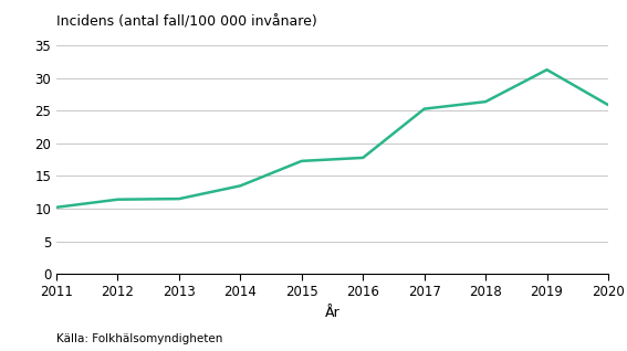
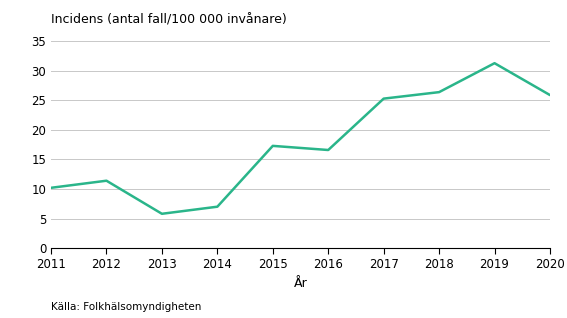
2013: 11.5 -> 5.8
2014: 13.5 -> 7.0
2016: 17.8 -> 16.6
